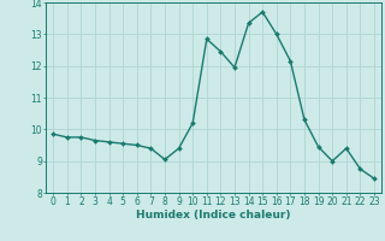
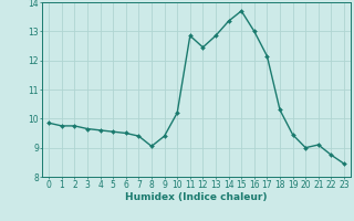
13: 11.95 -> 12.85
21: 9.40 -> 9.10
